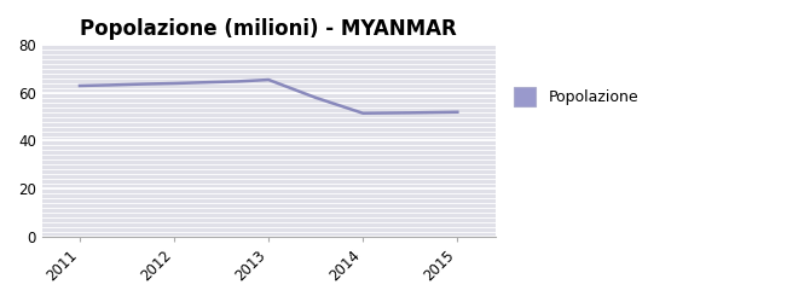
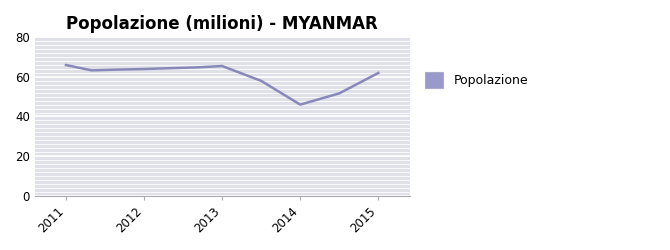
2011: 63 -> 66
2014: 52 -> 46
2015: 52 -> 62
